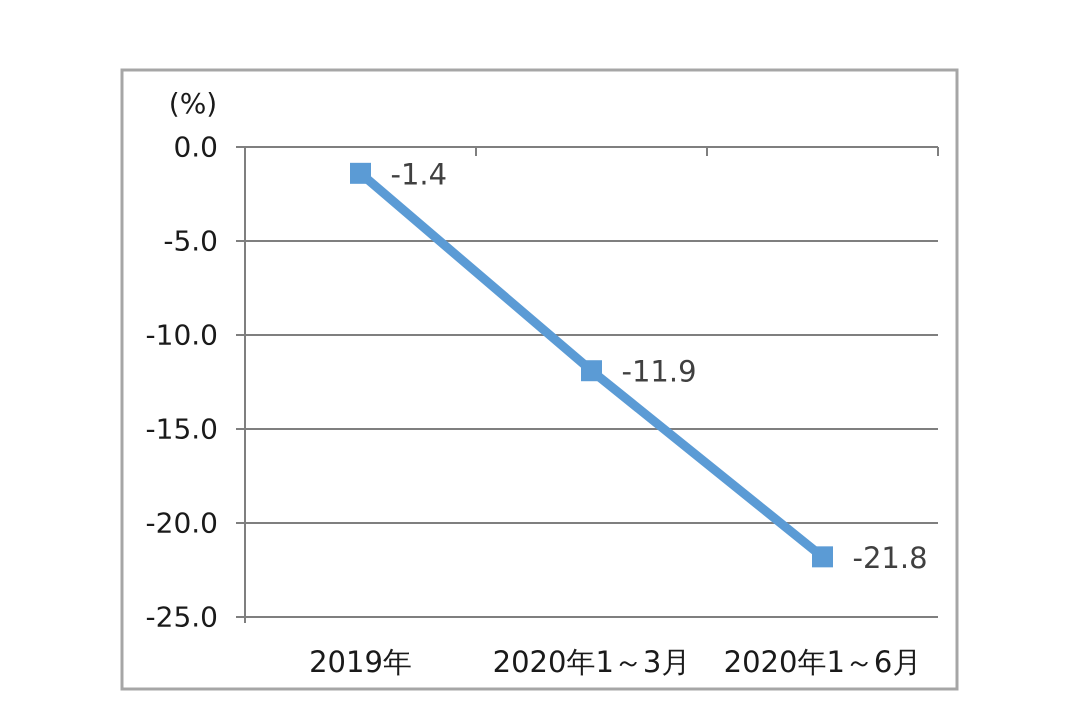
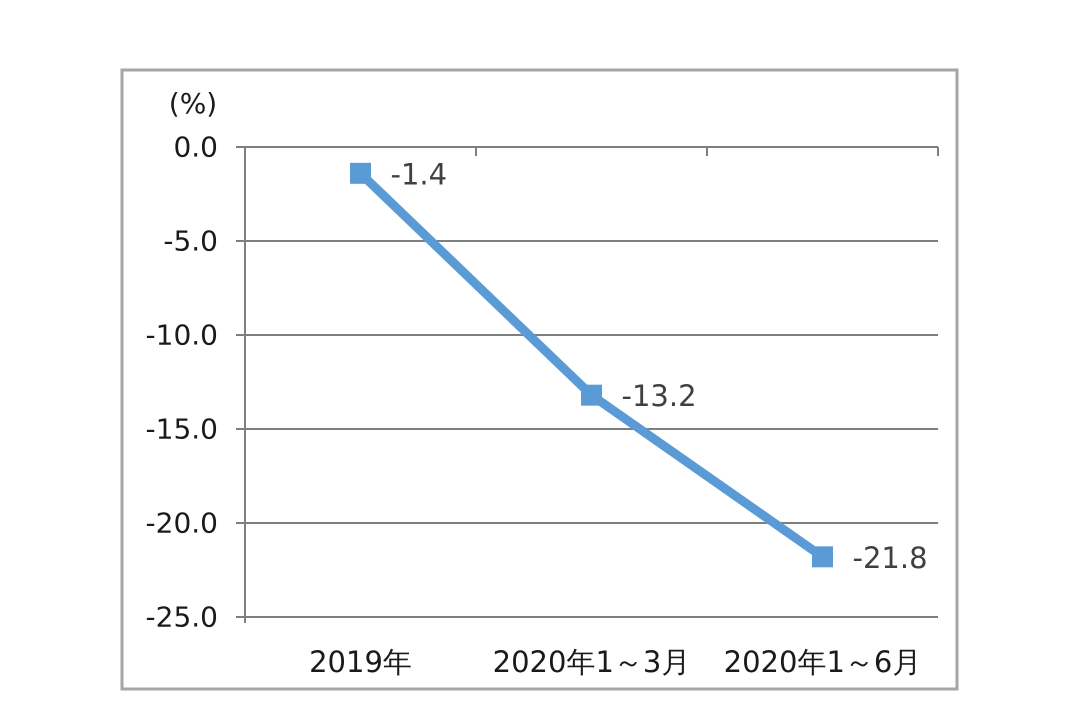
2020年1～3月: -11.9 -> -13.2
